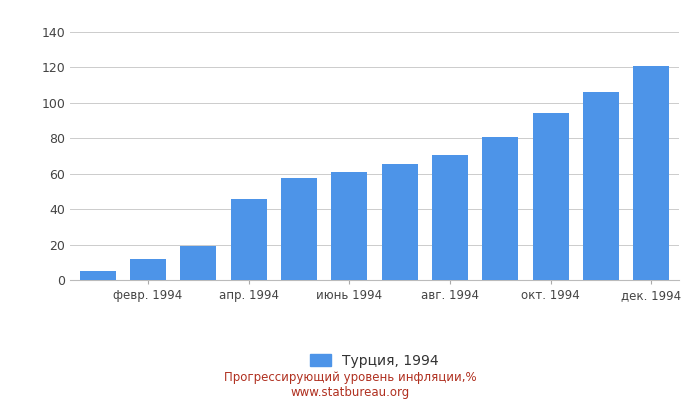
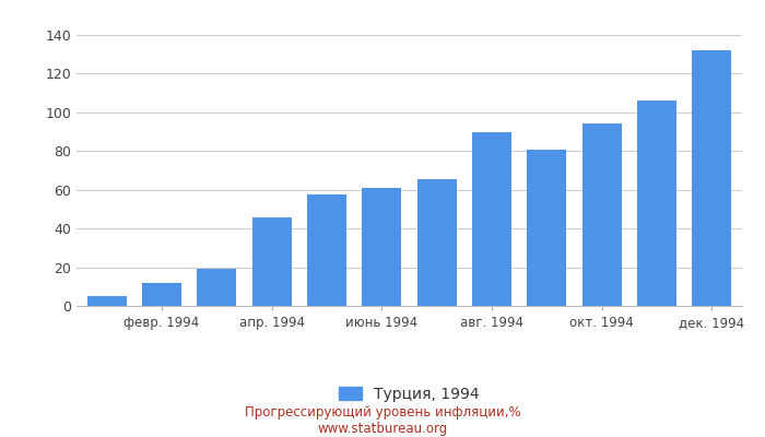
авг. 1994: 70 -> 90
дек. 1994: 121 -> 132
